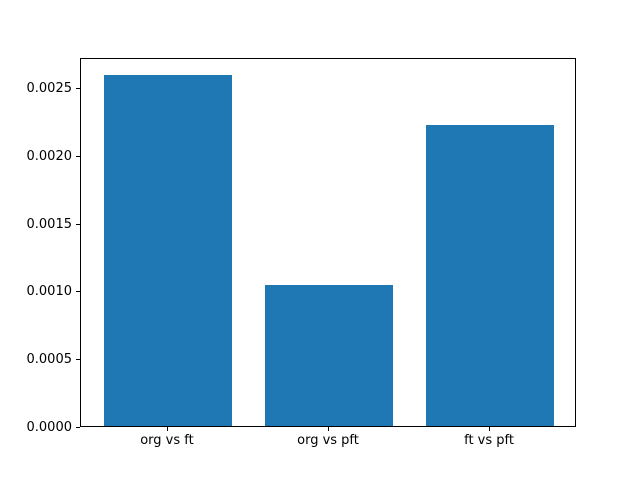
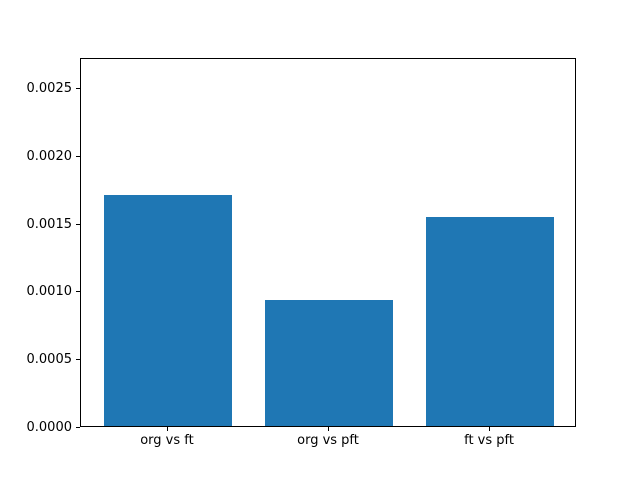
org vs ft: 0.00259 -> 0.00170
org vs pft: 0.00104 -> 0.00093
ft vs pft: 0.00222 -> 0.00154
